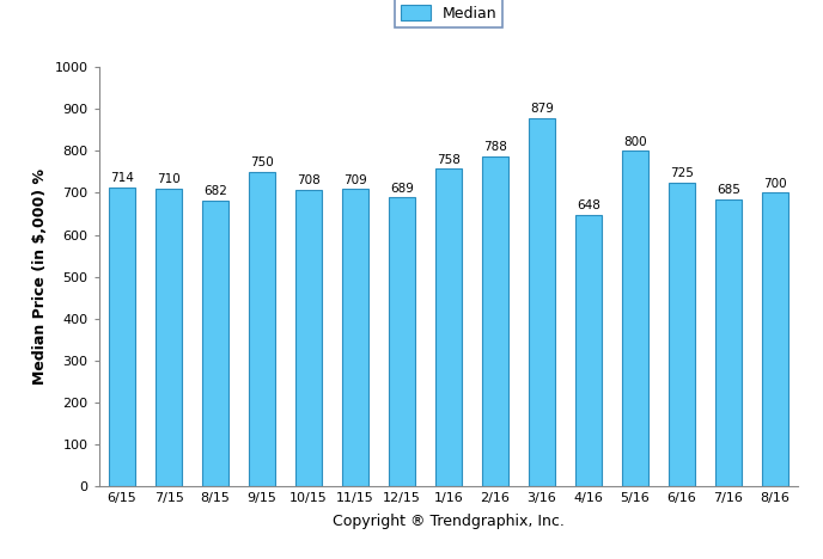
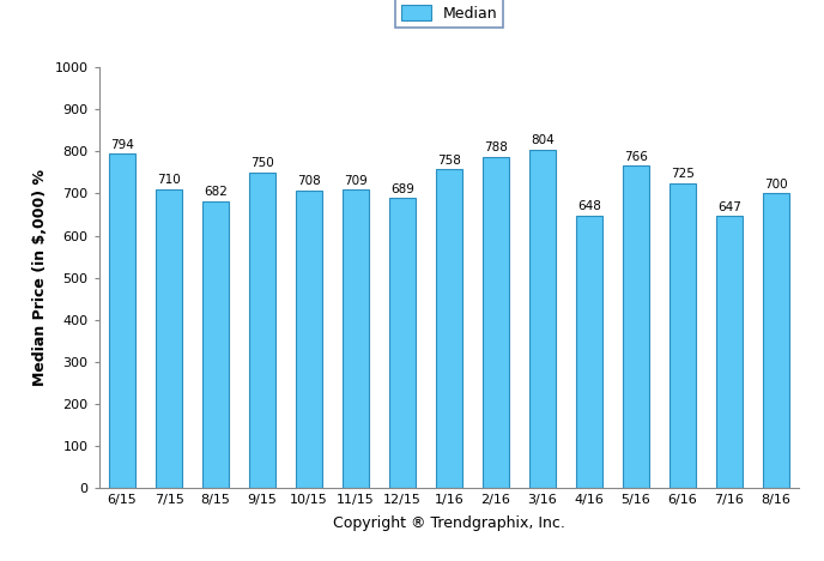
6/15: 714 -> 794
3/16: 879 -> 804
5/16: 800 -> 766
7/16: 685 -> 647
